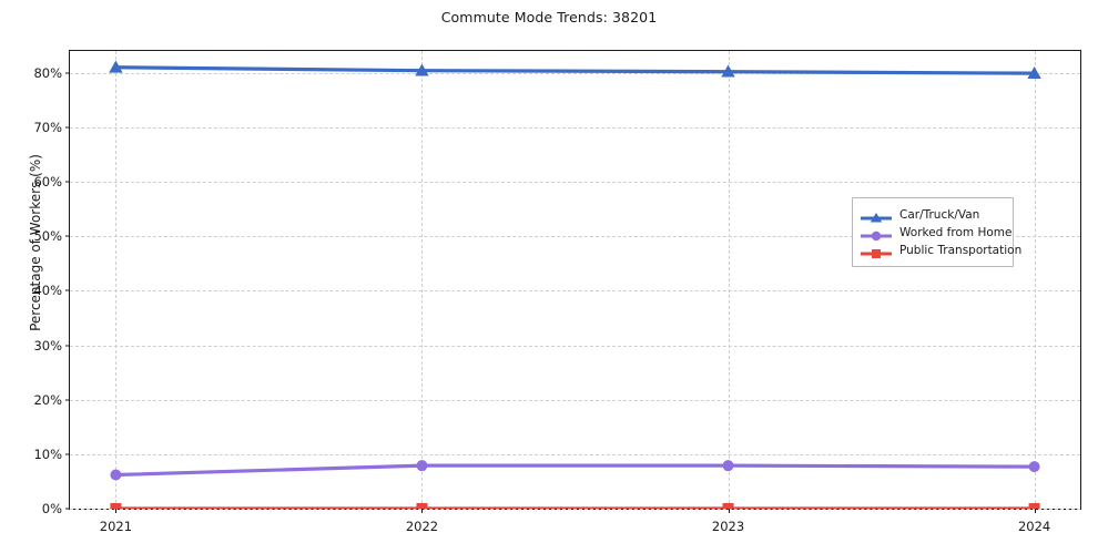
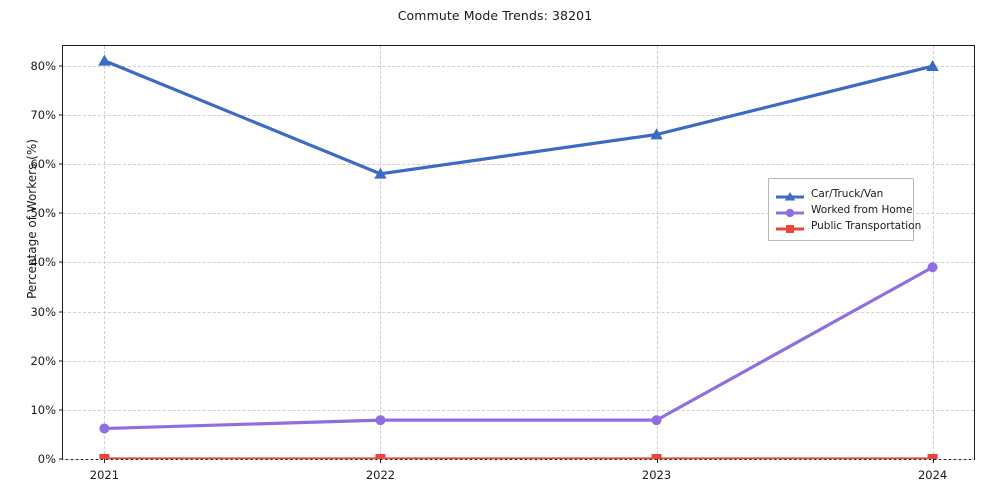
Car/Truck/Van/2022: 80% -> 58%
Car/Truck/Van/2023: 80% -> 66%
Worked from Home/2024: 8% -> 39%
